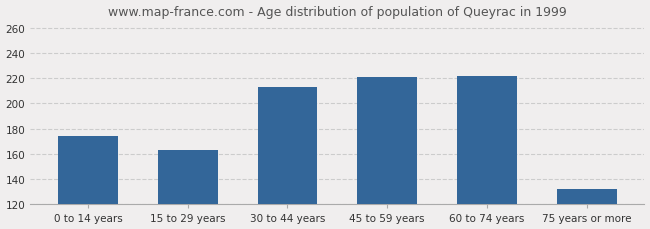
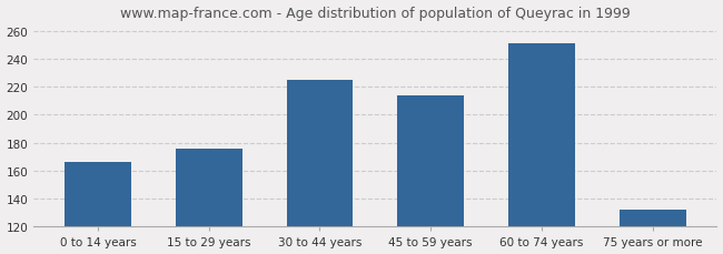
0 to 14 years: 174 -> 166
15 to 29 years: 163 -> 176
30 to 44 years: 213 -> 225
45 to 59 years: 221 -> 214
60 to 74 years: 222 -> 251
